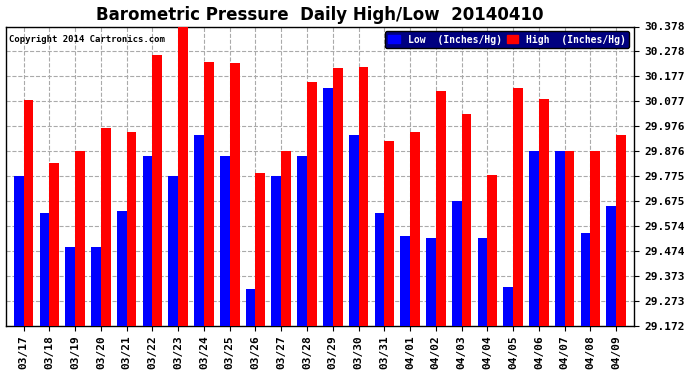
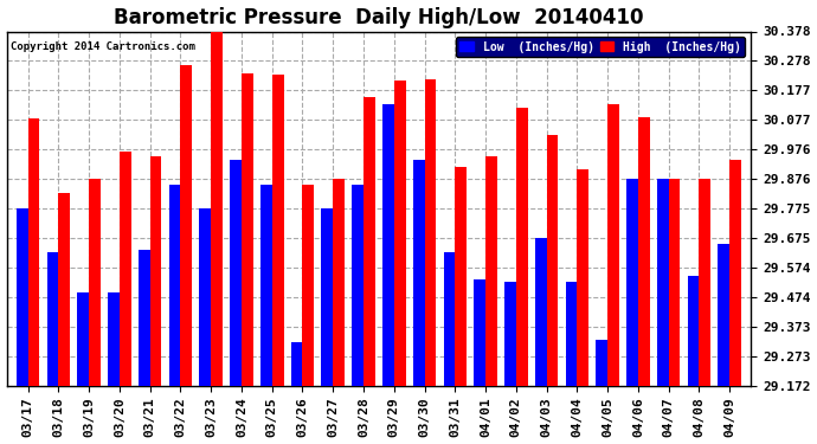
High (Inches/Hg)/03/26: 29.790 -> 29.855
High (Inches/Hg)/04/04: 29.780 -> 29.910
